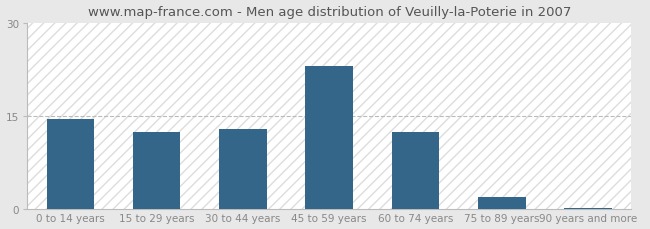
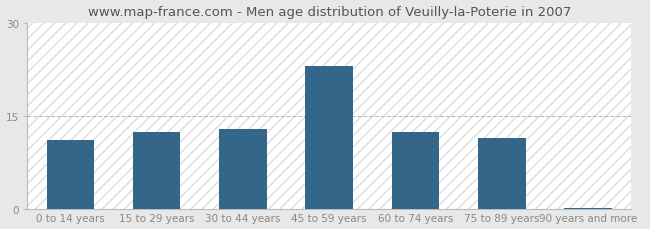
0 to 14 years: 14.5 -> 11.2
75 to 89 years: 2.0 -> 11.4
